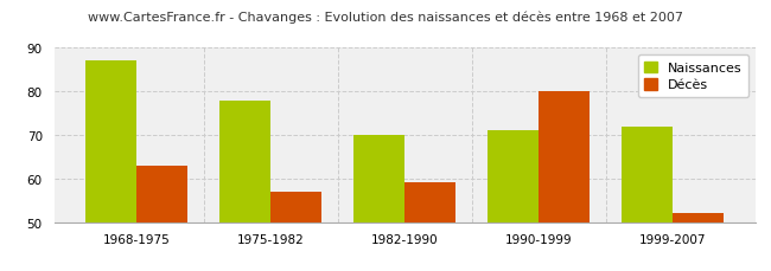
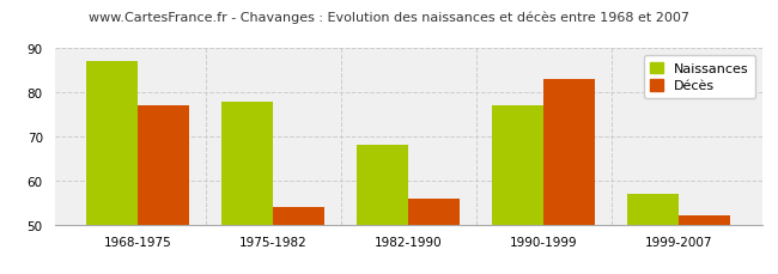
Décès/1968-1975: 63 -> 77
Décès/1975-1982: 57 -> 54
Naissances/1982-1990: 70 -> 68
Décès/1982-1990: 59 -> 56
Naissances/1990-1999: 71 -> 77
Décès/1990-1999: 80 -> 83
Naissances/1999-2007: 72 -> 57
